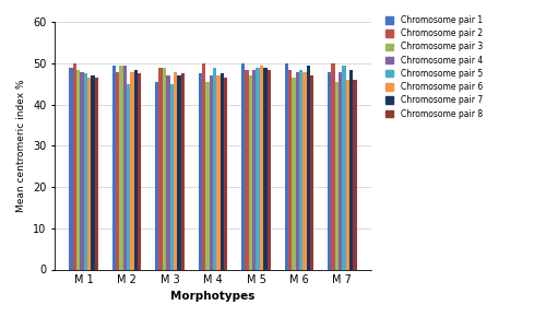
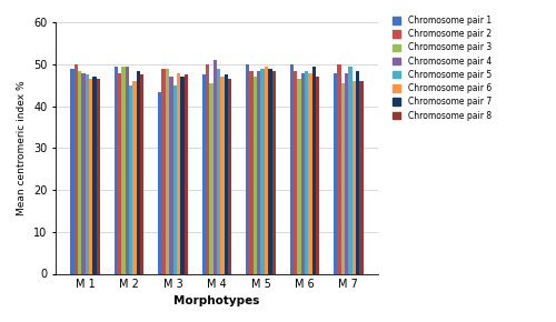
Chromosome pair 6/M 2: 48.0 -> 46.0
Chromosome pair 1/M 3: 45.5 -> 43.5
Chromosome pair 4/M 4: 47.0 -> 51.0
